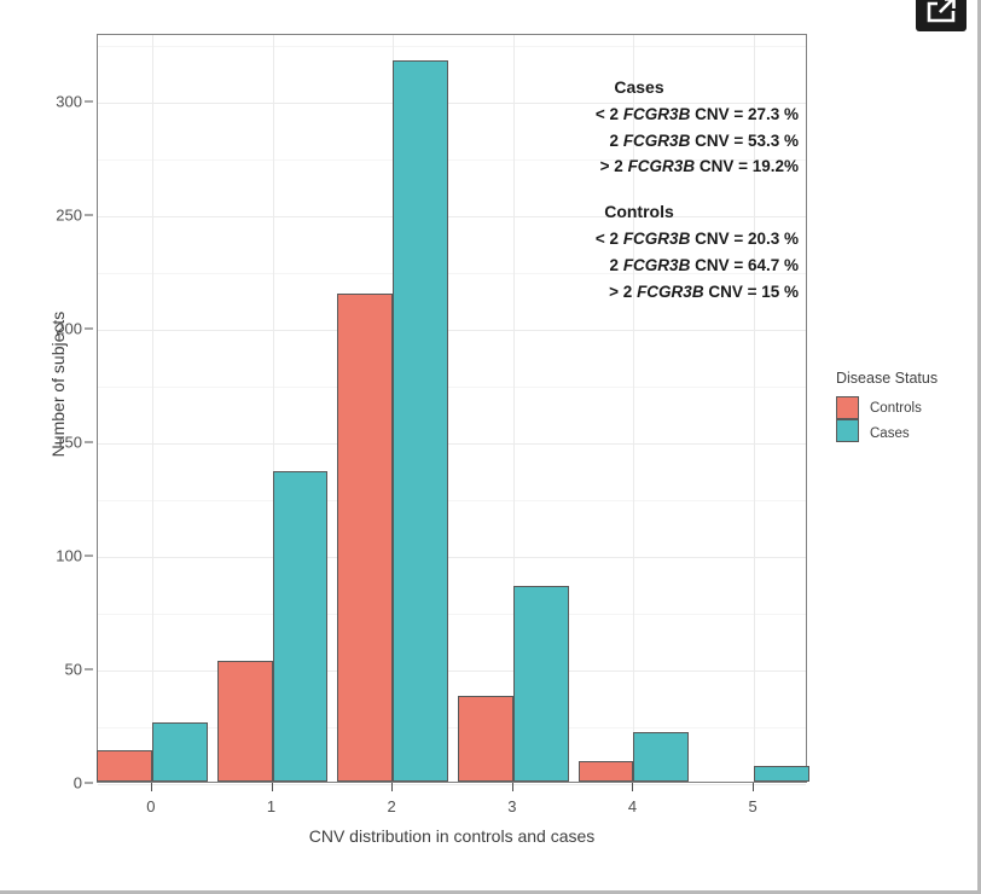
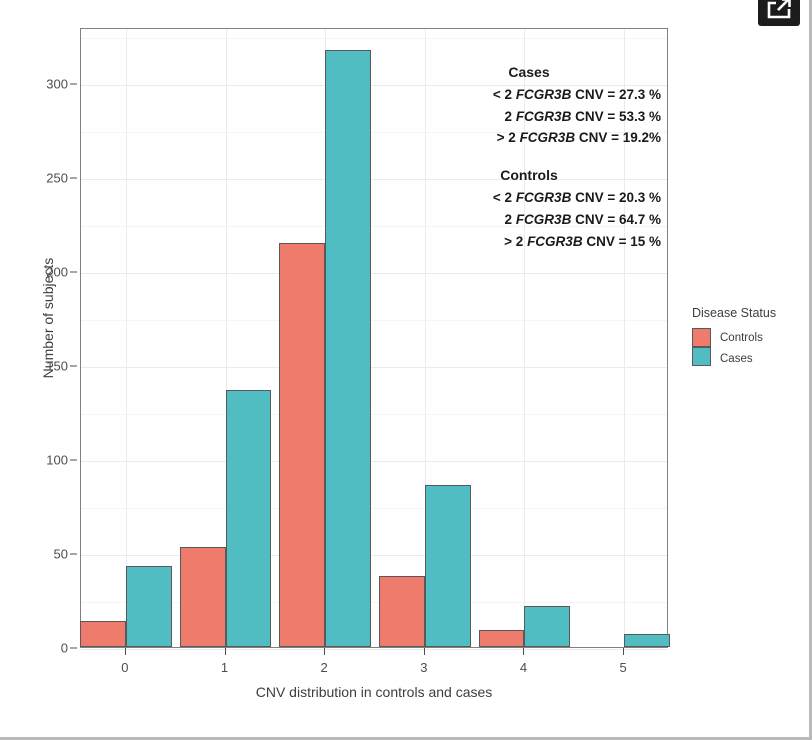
Cases/0: 26 -> 43
